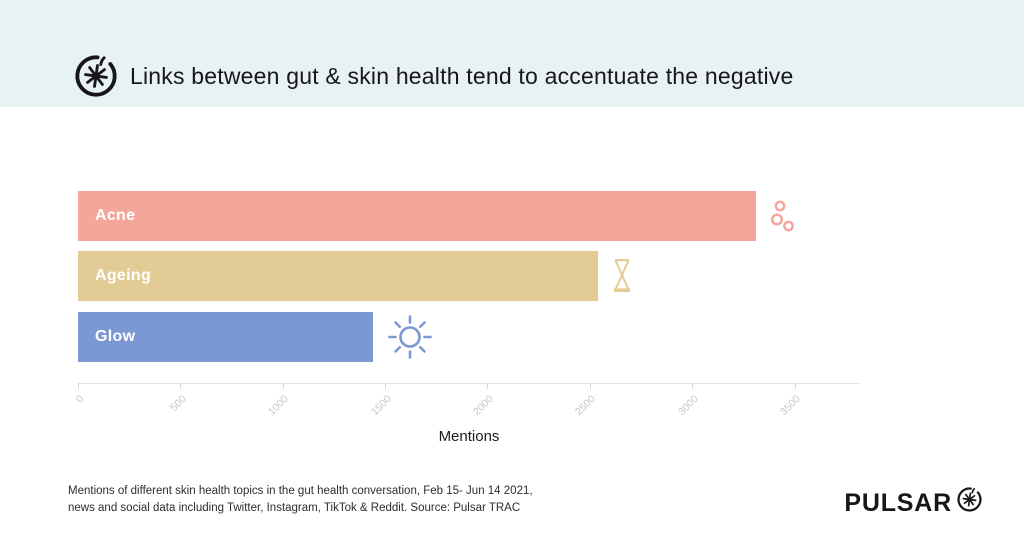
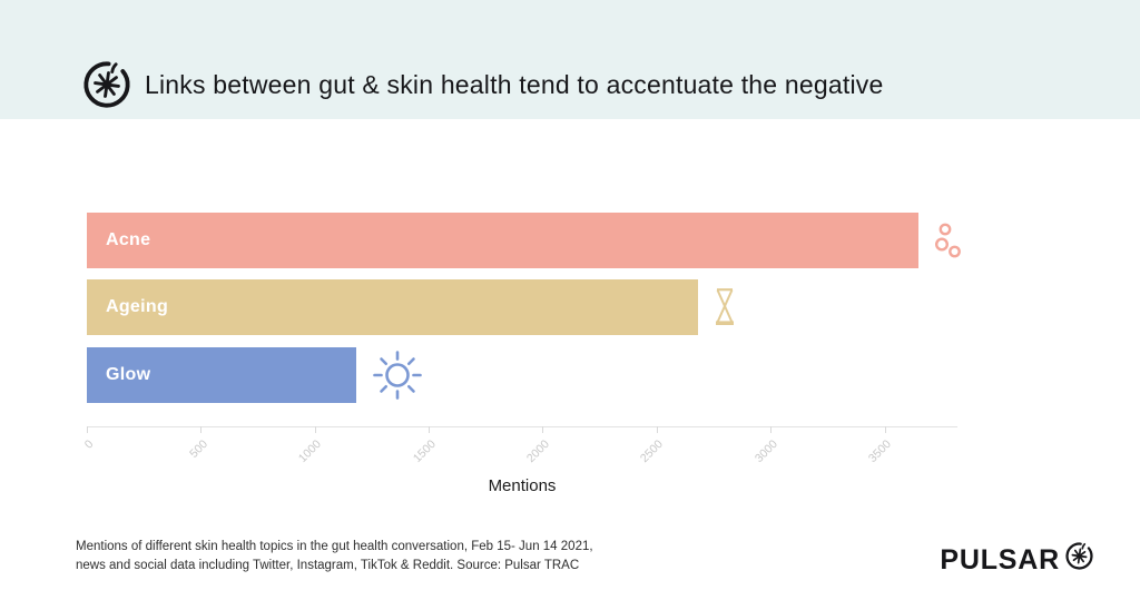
Acne: 3310 -> 3650
Ageing: 2540 -> 2680
Glow: 1440 -> 1180
